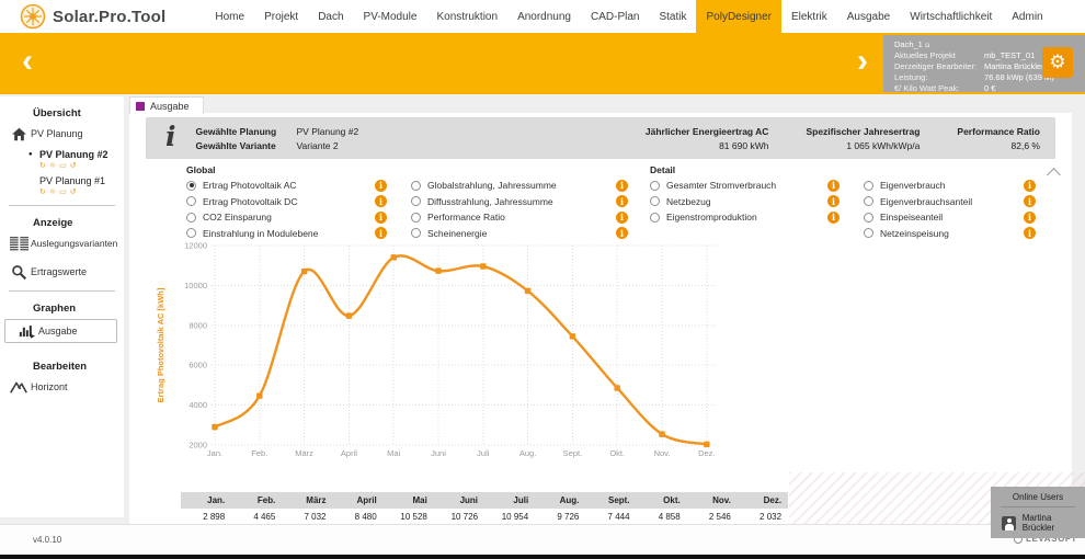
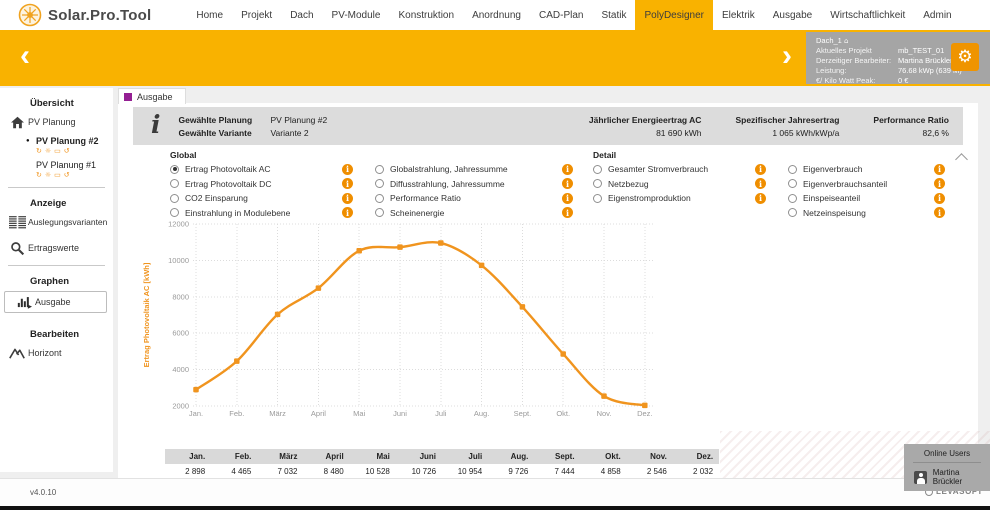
März: 10700 -> 7000
Mai: 11400 -> 10500
